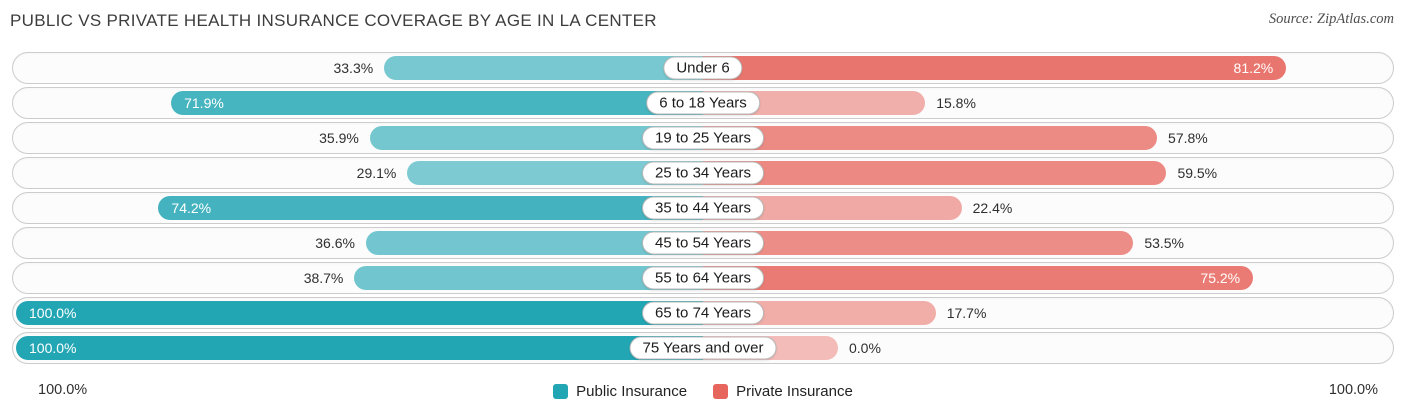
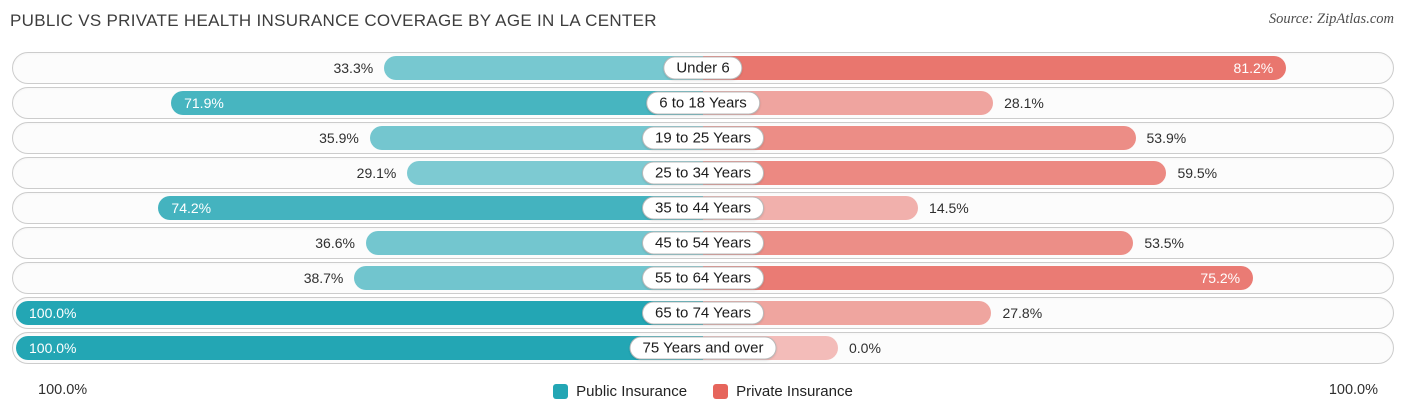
Private Insurance/6 to 18 Years: 15.8% -> 28.1%
Private Insurance/19 to 25 Years: 57.8% -> 53.9%
Private Insurance/35 to 44 Years: 22.4% -> 14.5%
Private Insurance/65 to 74 Years: 17.7% -> 27.8%
